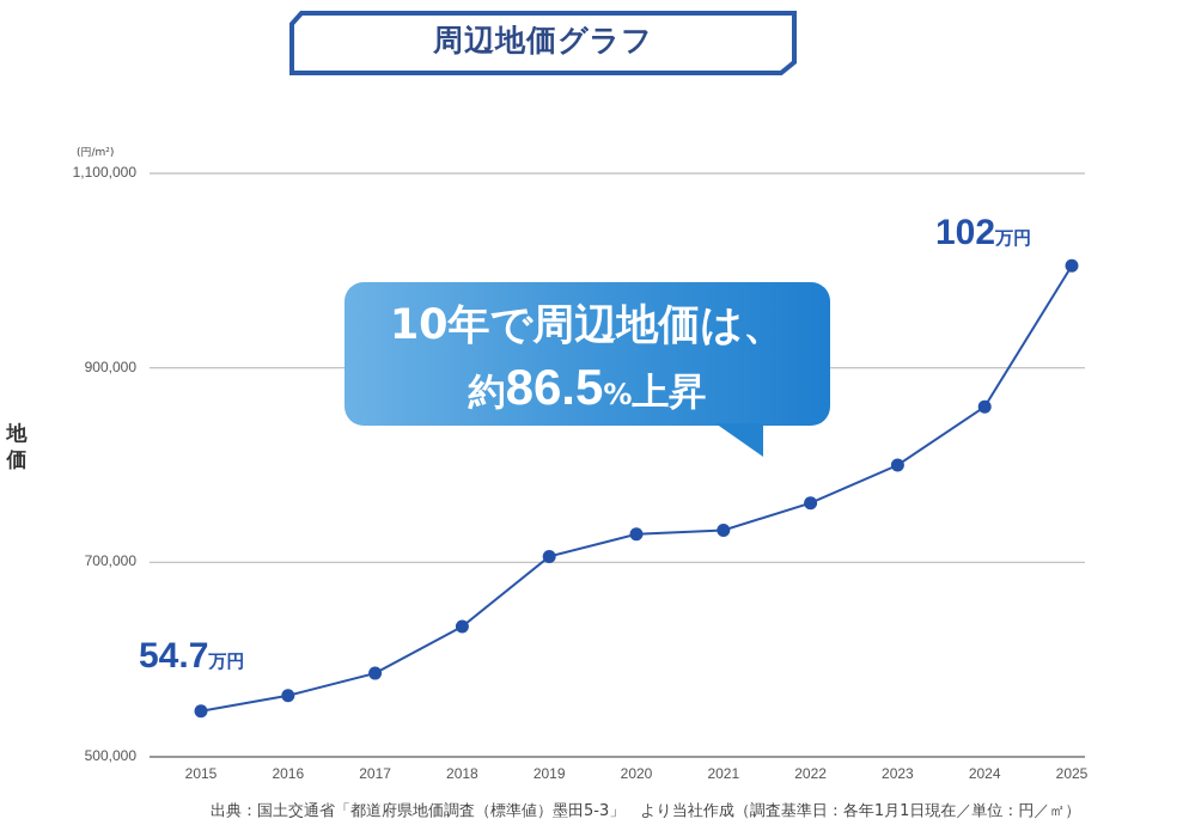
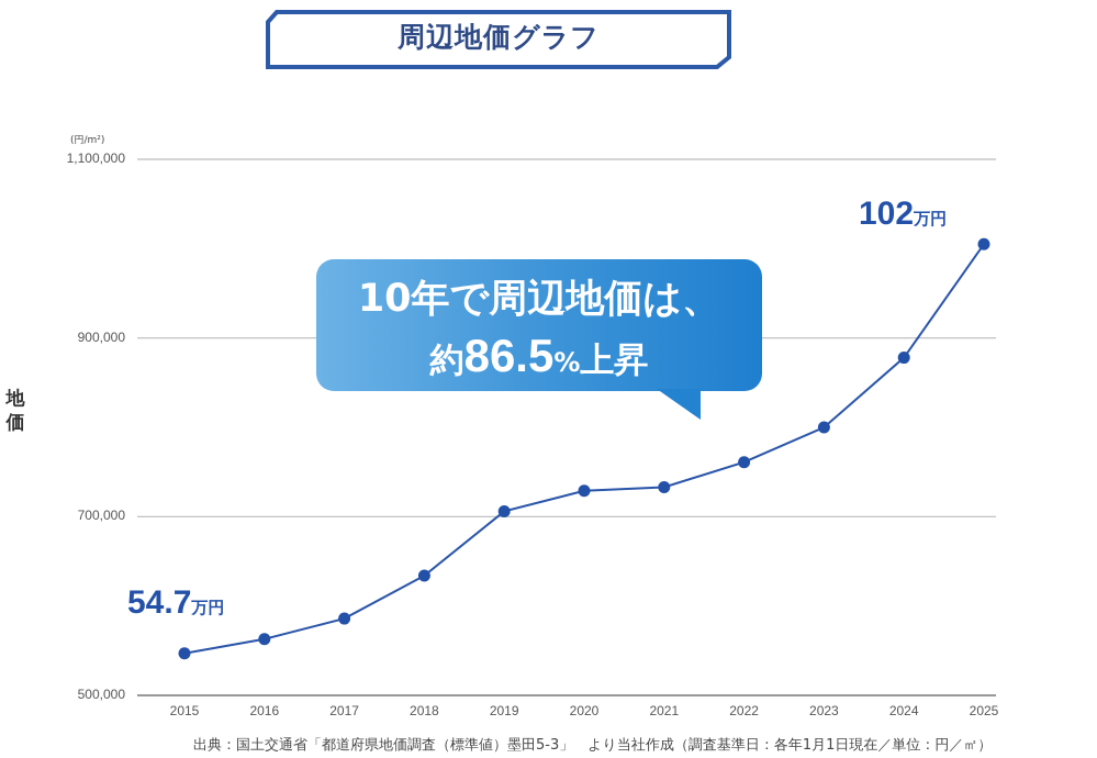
2024: 860000 -> 880000
